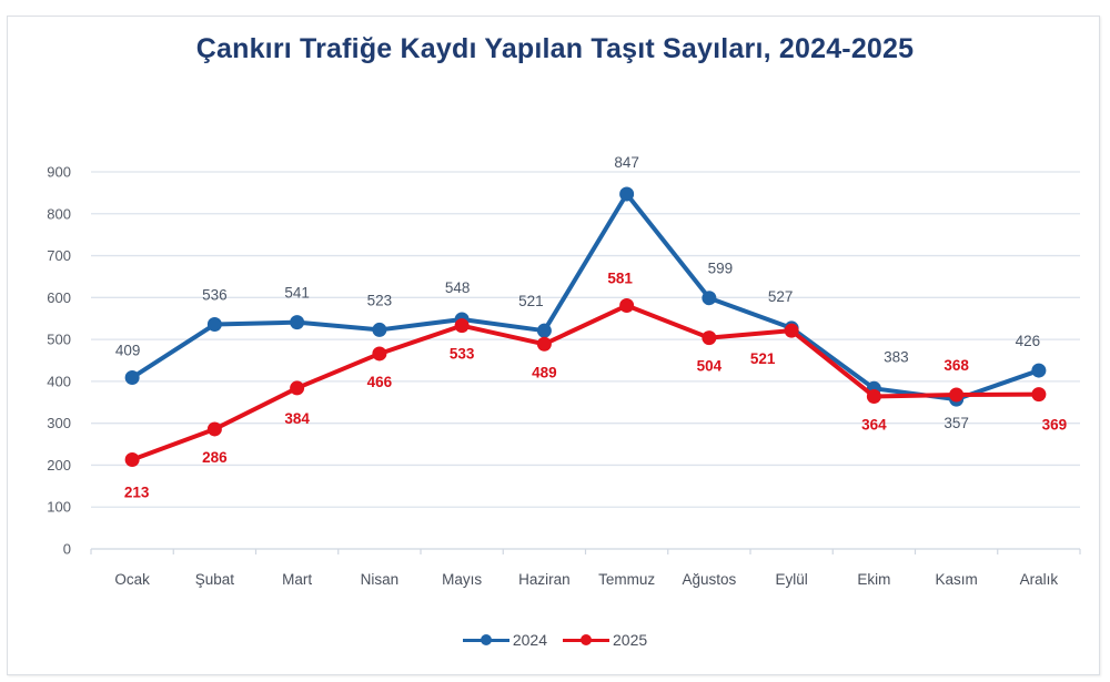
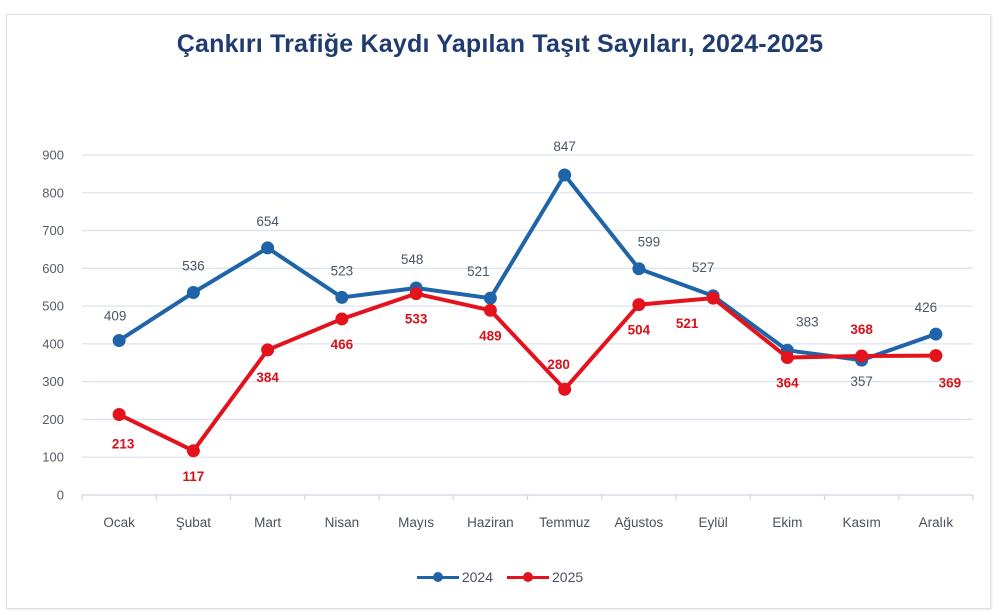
2025/Şubat: 286 -> 117
2024/Mart: 541 -> 654
2025/Temmuz: 581 -> 280
